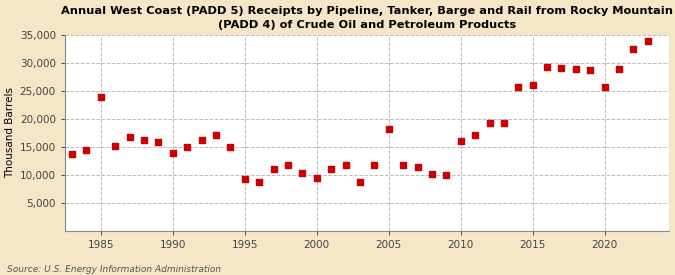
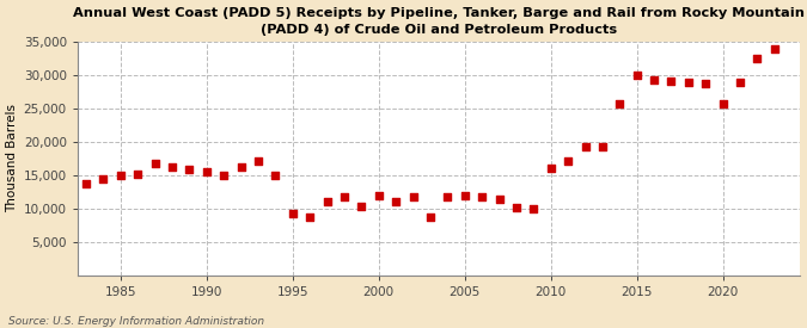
1985: 23,800 -> 15,000
1990: 14,000 -> 15,600
2000: 9,400 -> 12,000
2005: 18,200 -> 12,000
2015: 26,000 -> 30,000
